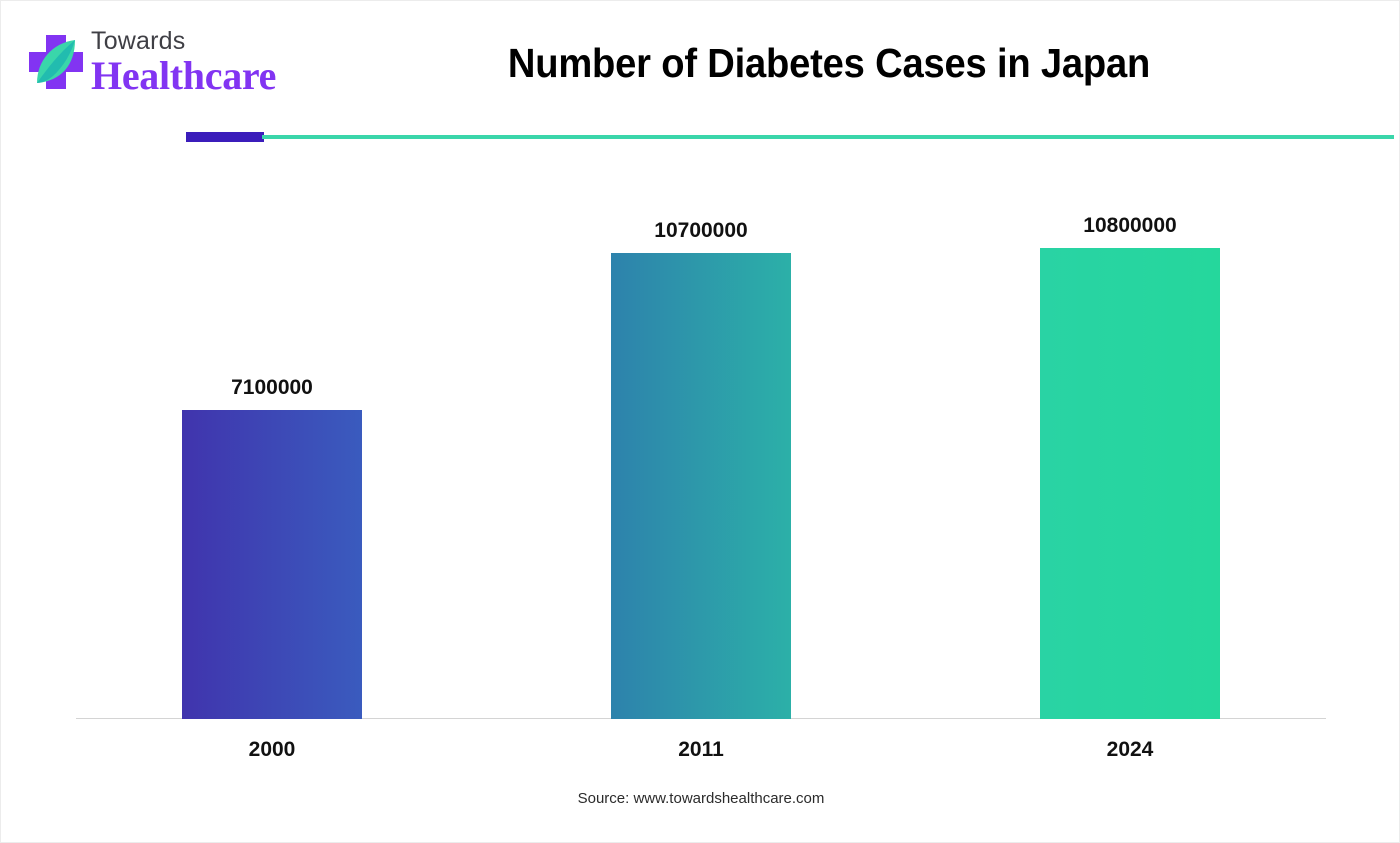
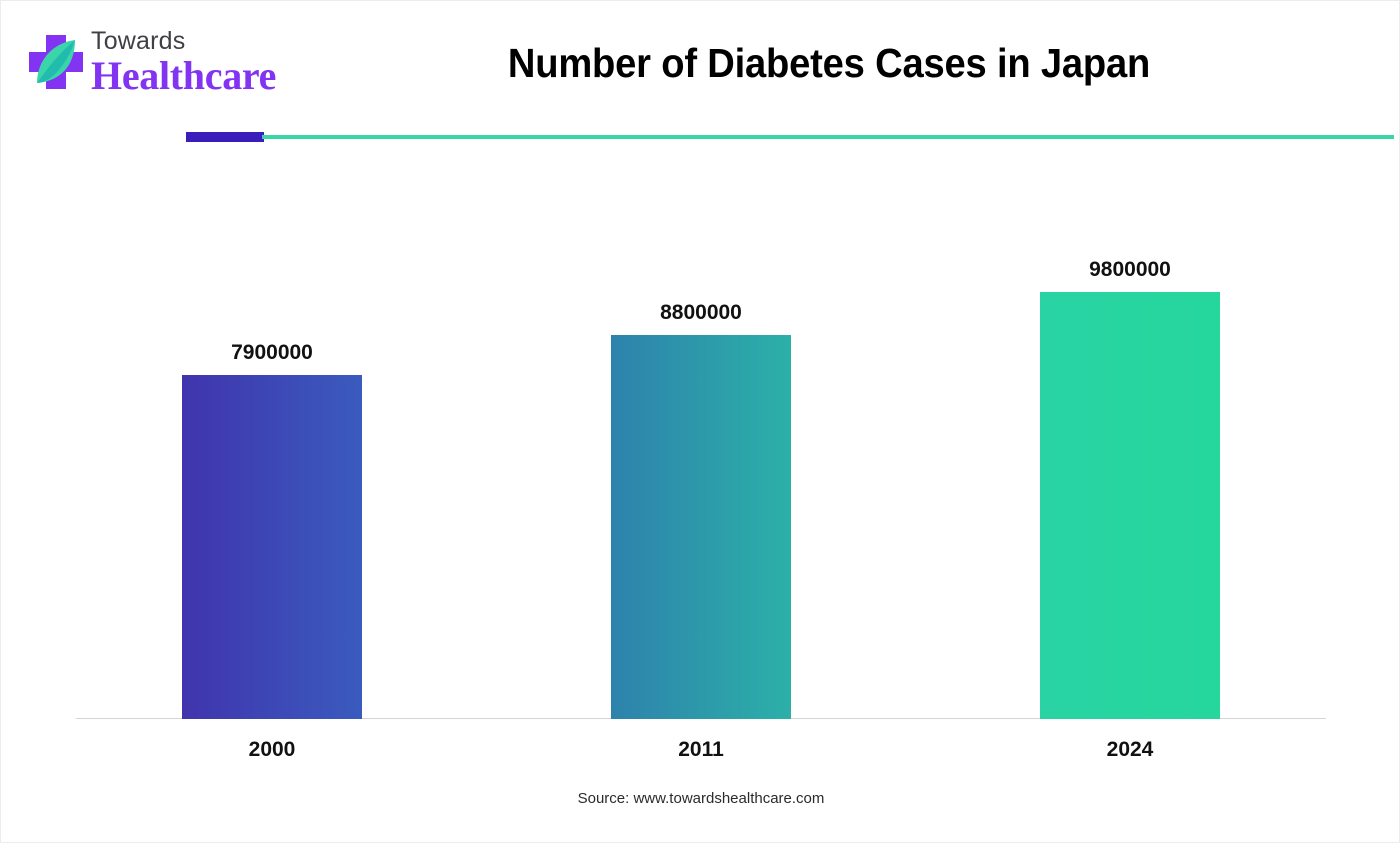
2000: 7100000 -> 7900000
2011: 10700000 -> 8800000
2024: 10800000 -> 9800000
